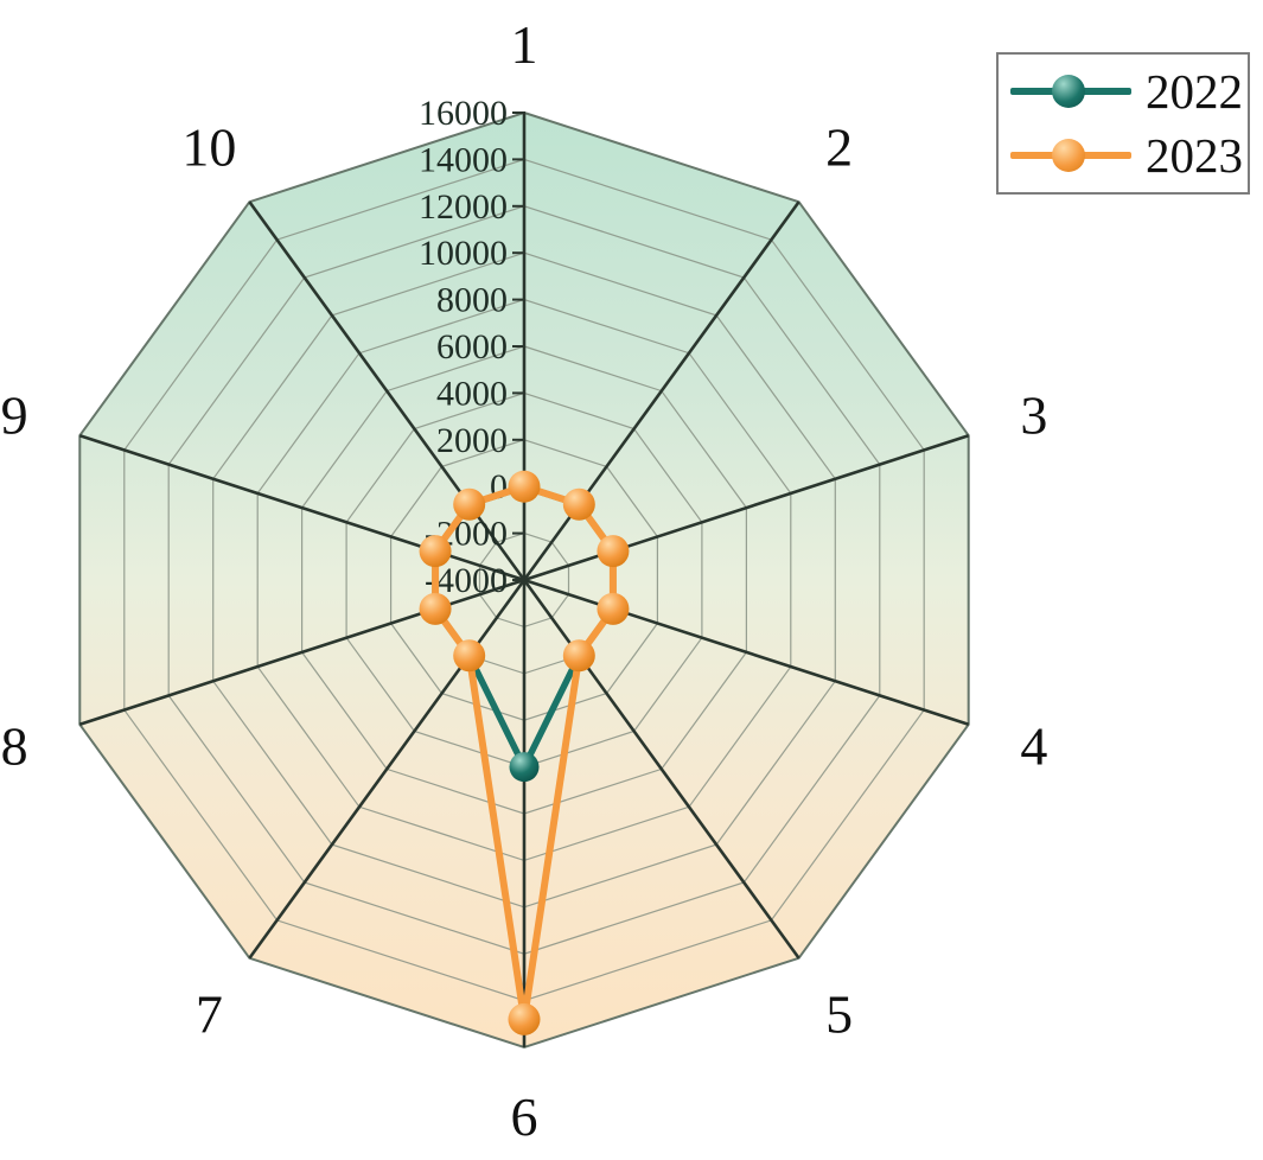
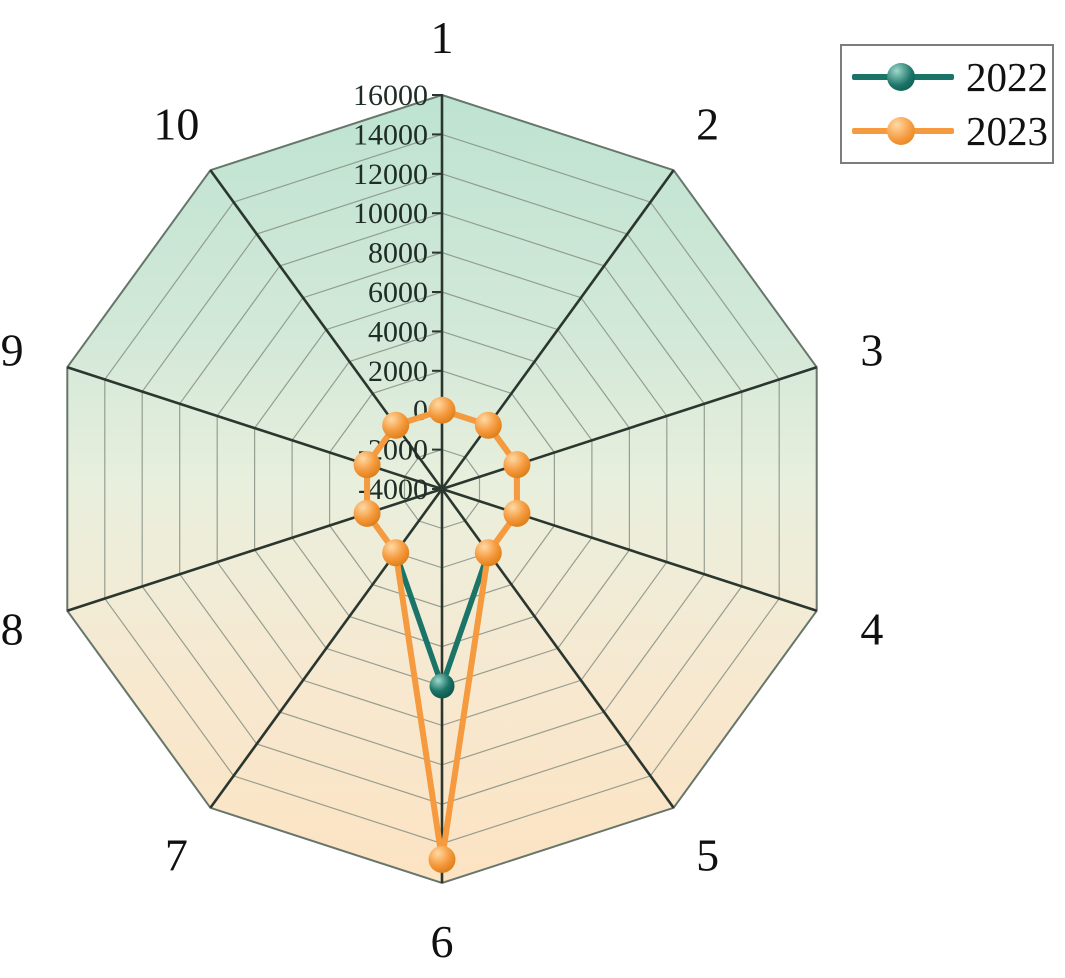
2022/6: 4000 -> 6000
